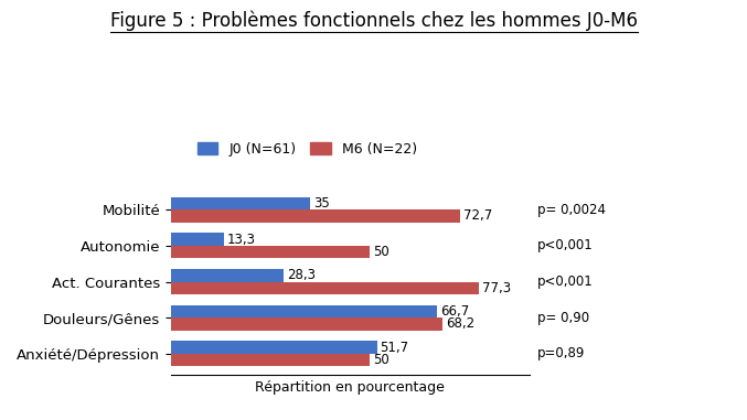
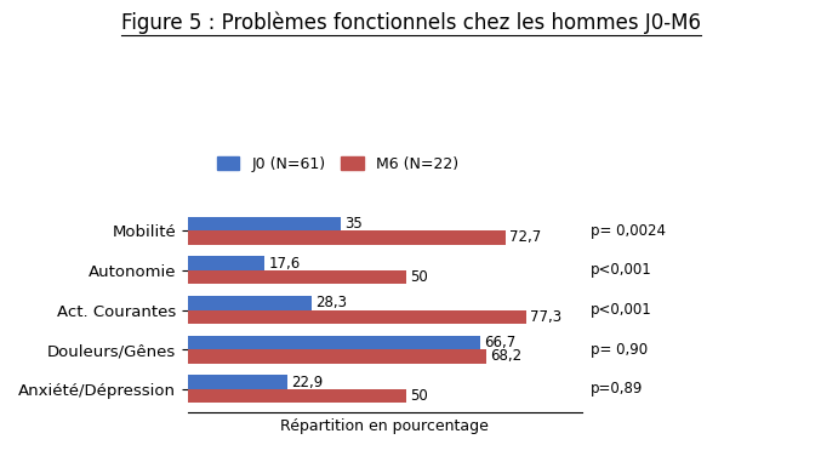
J0 (N=61)/Autonomie: 13,3 -> 17,6
J0 (N=61)/Anxiété/Dépression: 51,7 -> 22,9
